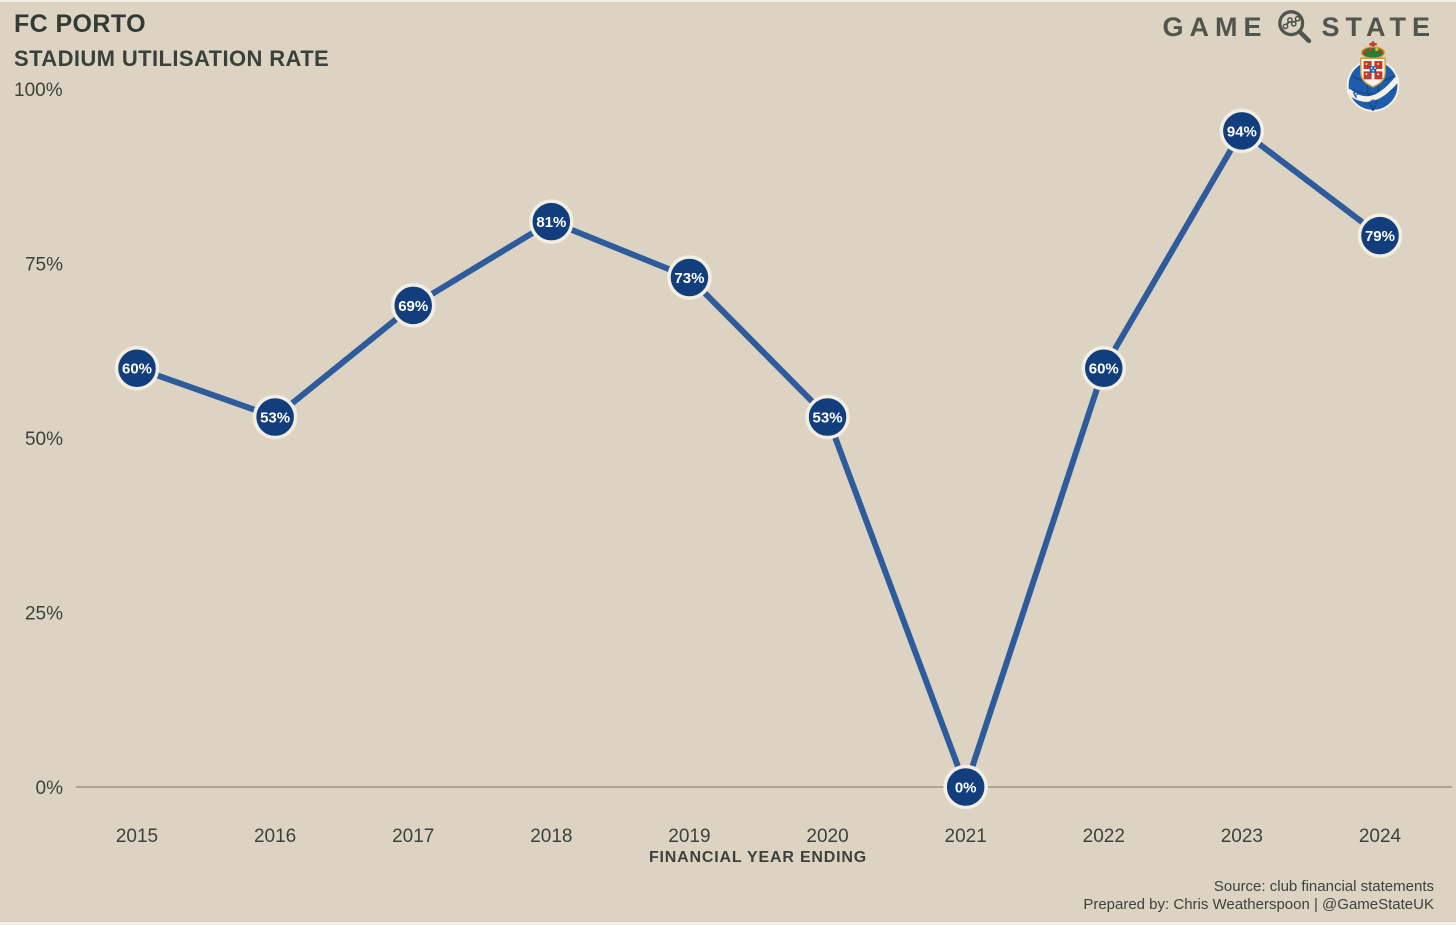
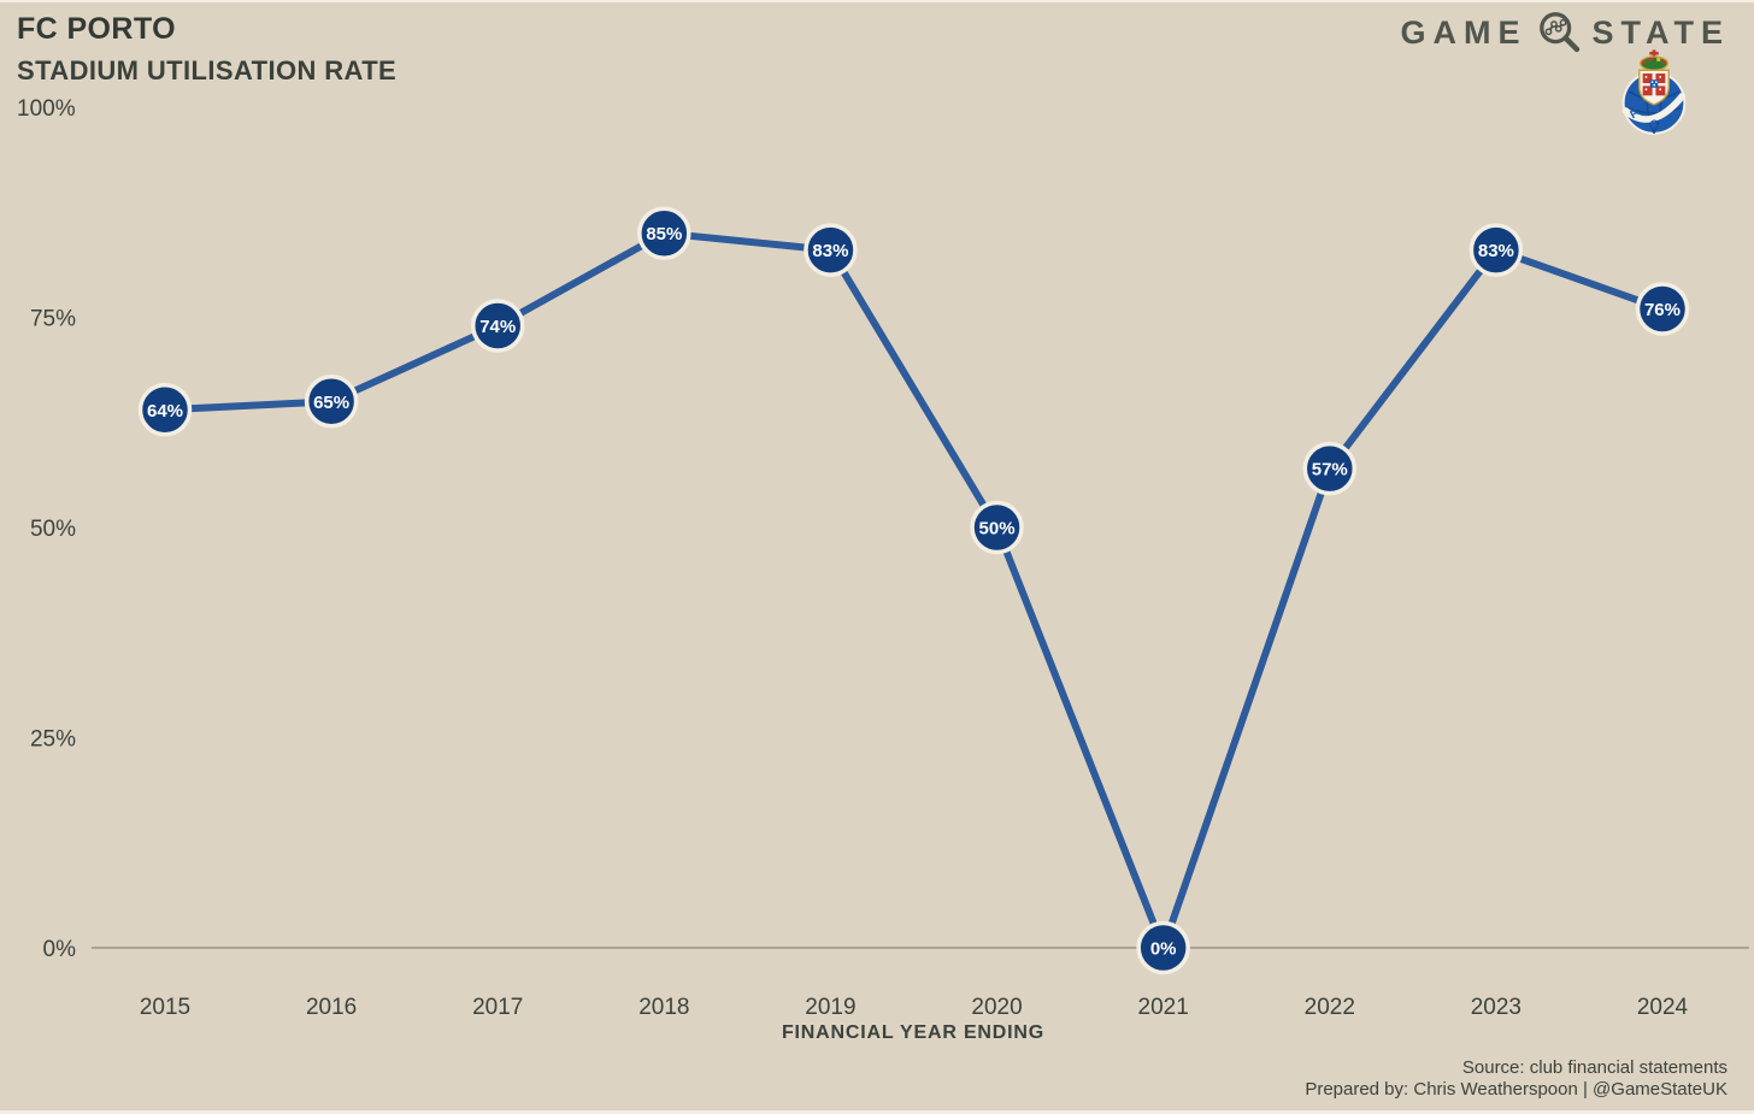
2015: 60% -> 64%
2016: 53% -> 65%
2017: 69% -> 74%
2018: 81% -> 85%
2019: 73% -> 83%
2020: 53% -> 50%
2022: 60% -> 57%
2023: 94% -> 83%
2024: 79% -> 76%
